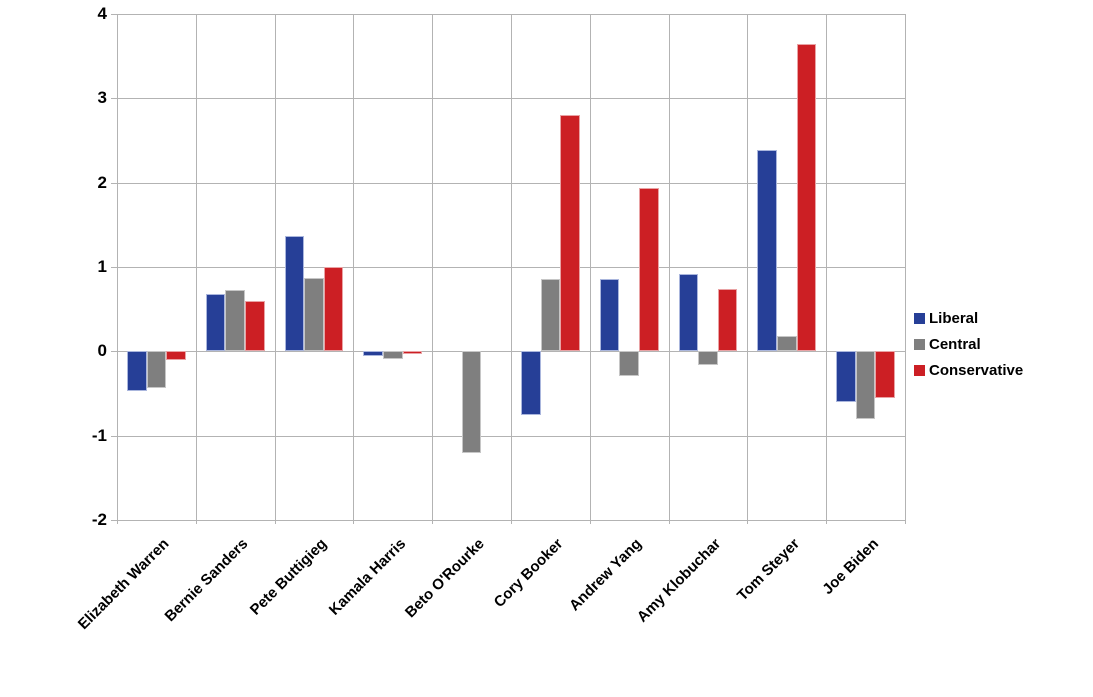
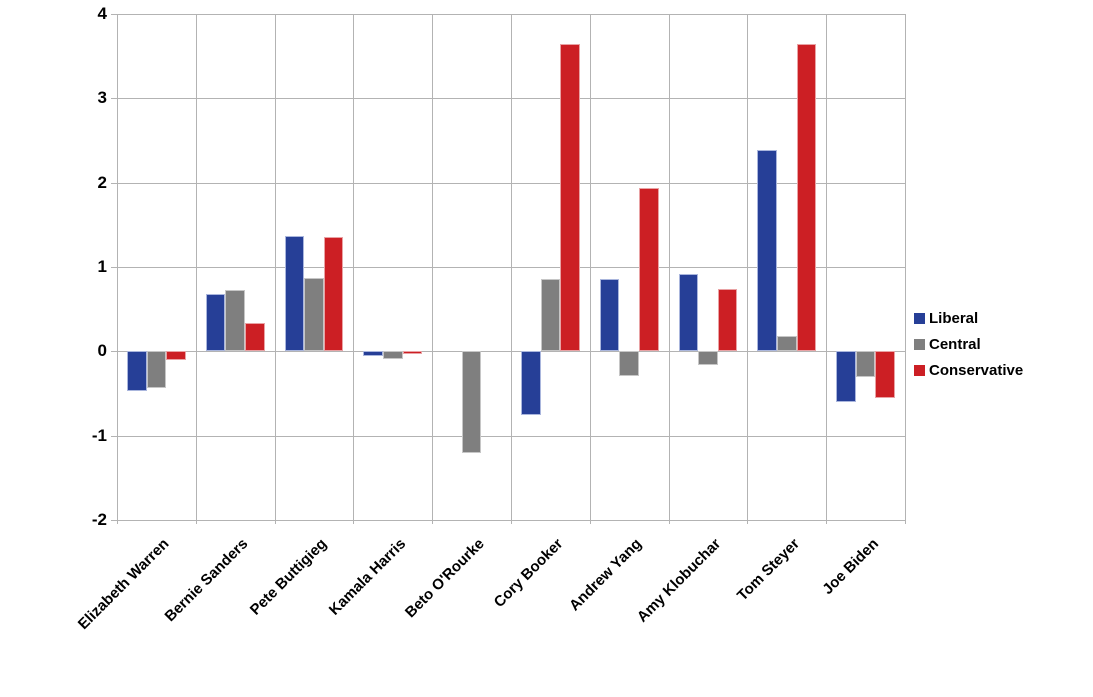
Conservative/Bernie Sanders: 0.6 -> 0.3
Conservative/Pete Buttigieg: 1.0 -> 1.4
Conservative/Cory Booker: 2.8 -> 3.6
Central/Joe Biden: -0.8 -> -0.3
